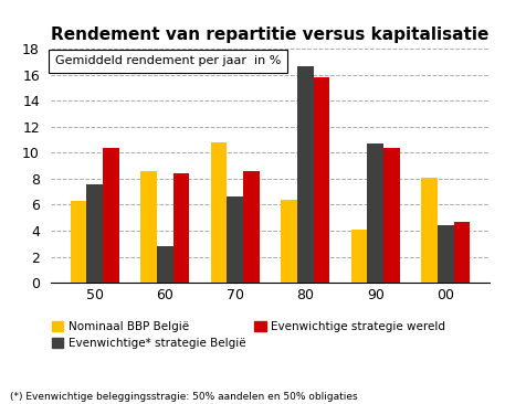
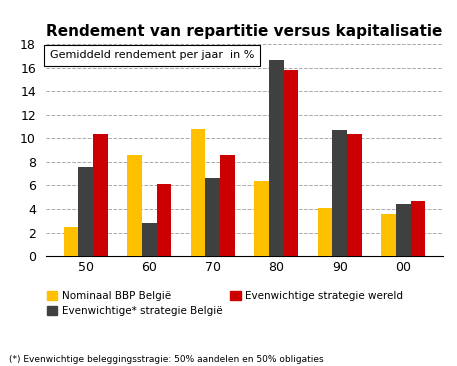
Nominaal BBP België/50: 6.3 -> 2.5
Evenwichtige strategie wereld/60: 8.4 -> 6.1
Nominaal BBP België/00: 8.1 -> 3.6
